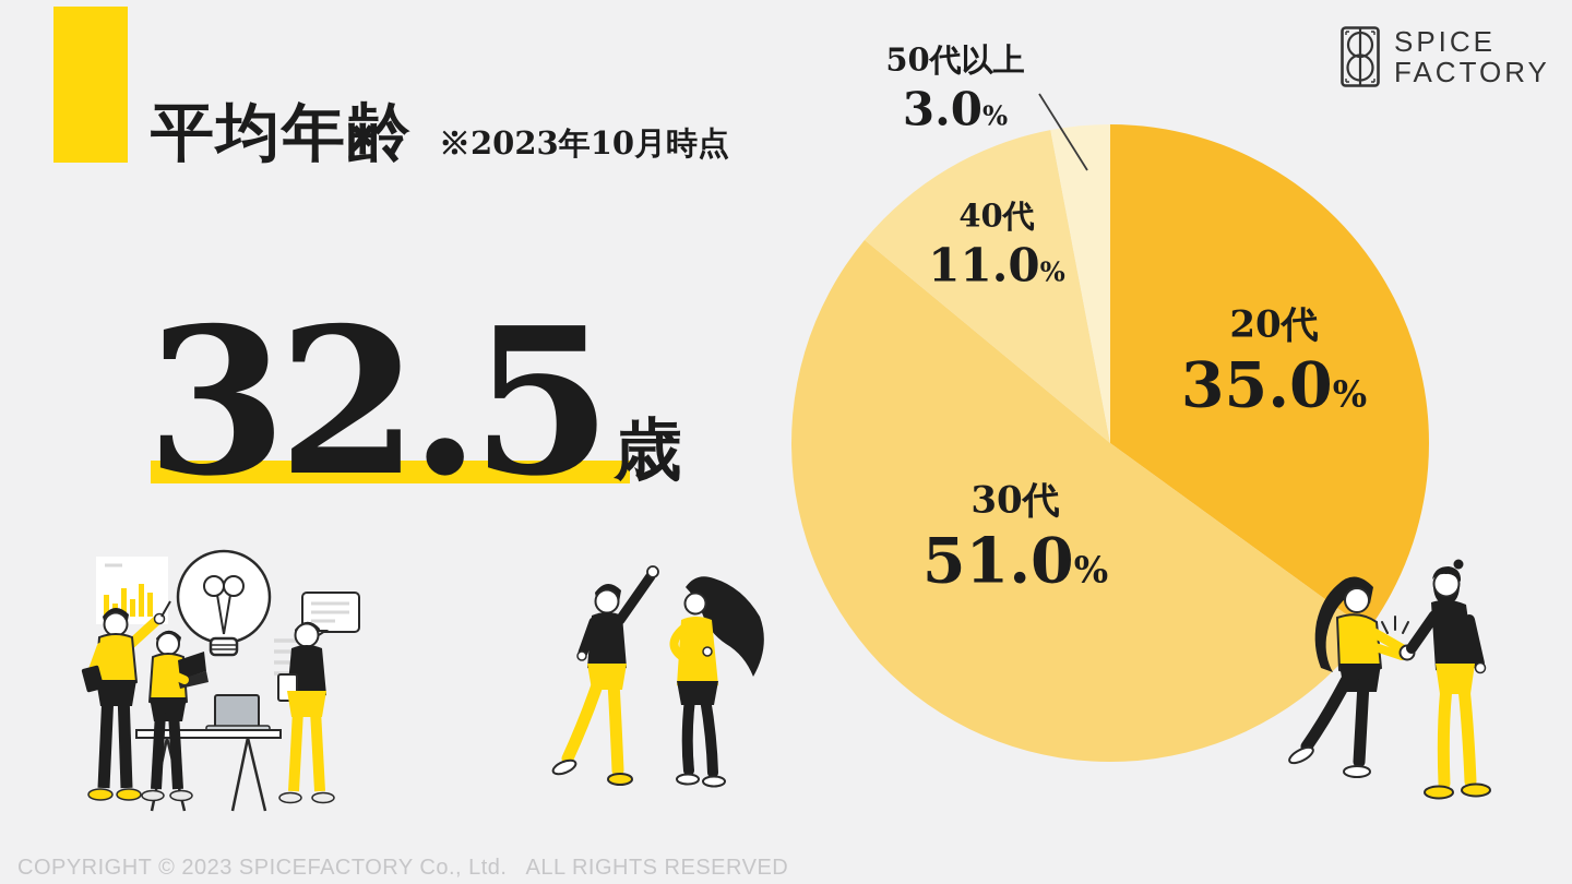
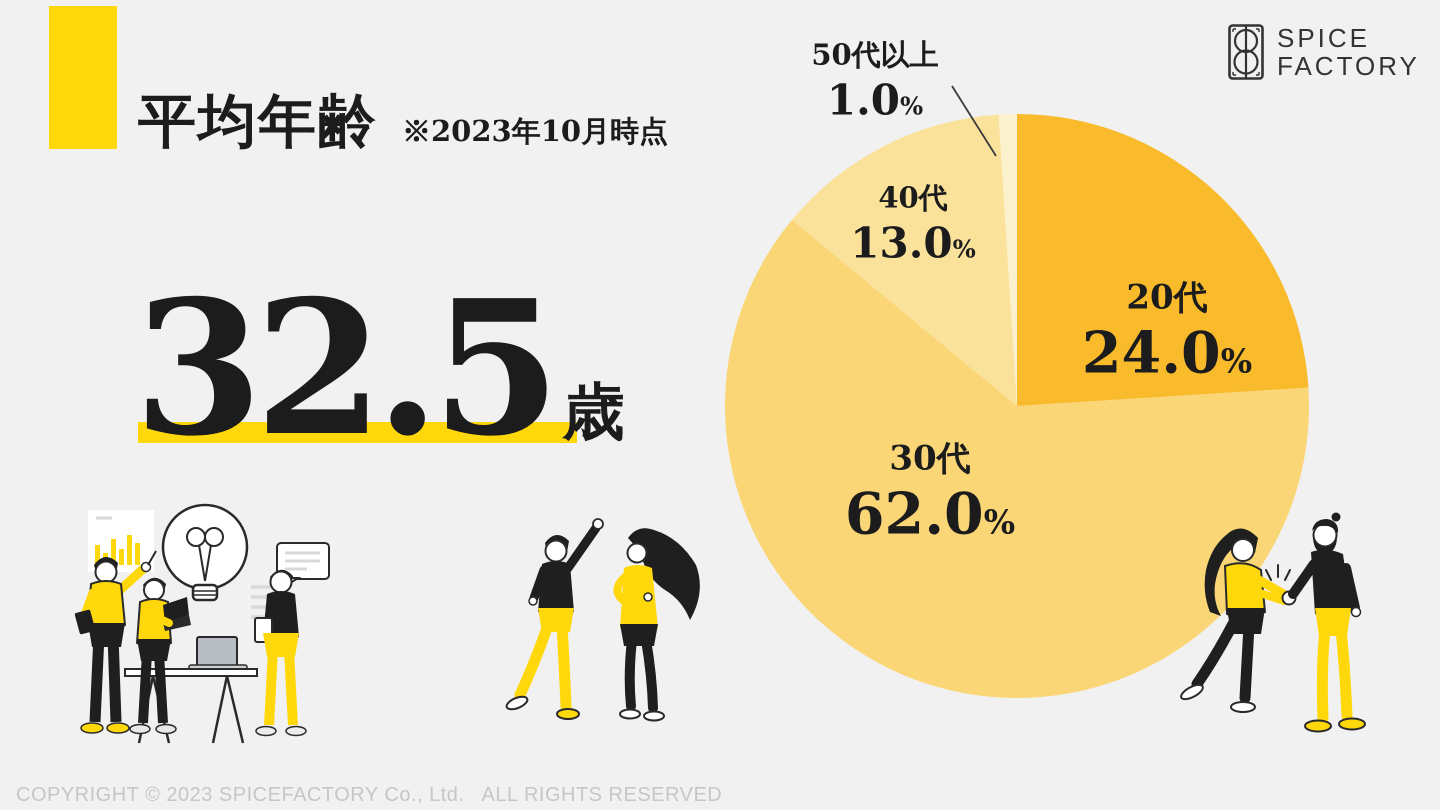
20代: 35.0 -> 24.0
30代: 51.0 -> 62.0
40代: 11.0 -> 13.0
50代以上: 3.0 -> 1.0
